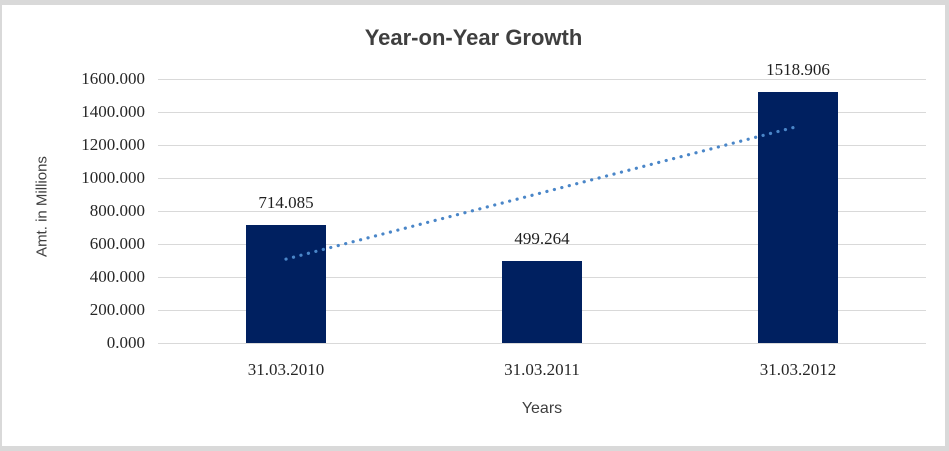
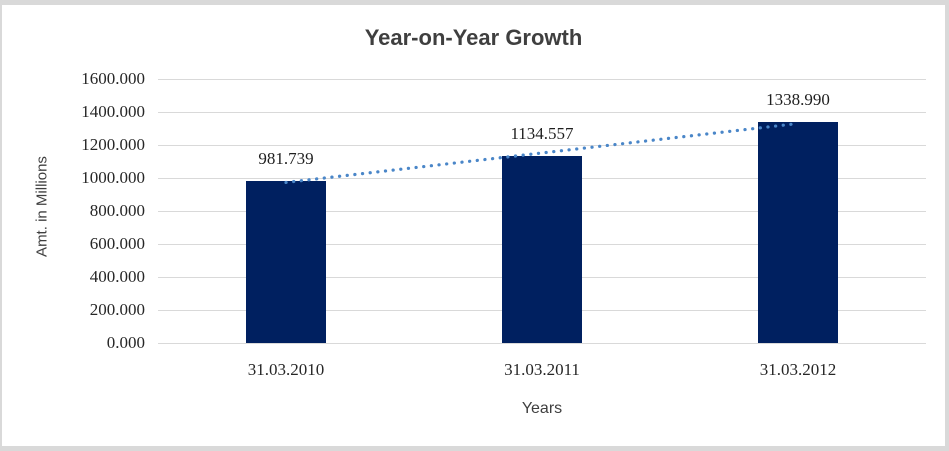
31.03.2010: 714.085 -> 981.739
31.03.2011: 499.264 -> 1134.557
31.03.2012: 1518.906 -> 1338.990
